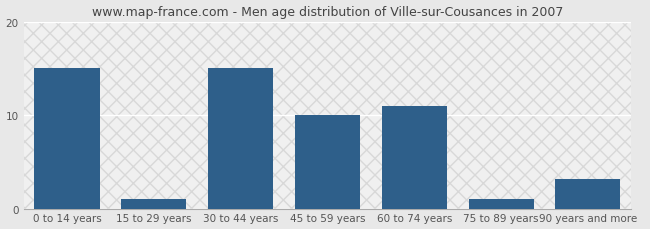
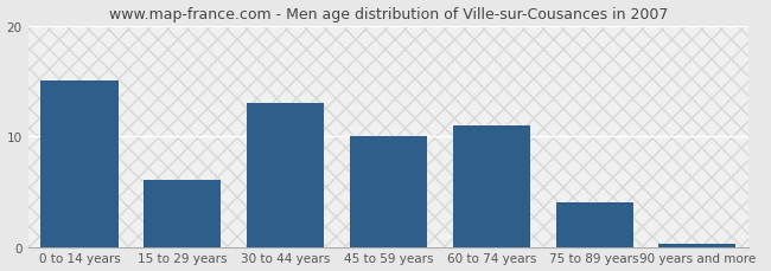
15 to 29 years: 1.0 -> 6.0
30 to 44 years: 15.0 -> 13.0
75 to 89 years: 1.0 -> 4.0
90 years and more: 3.2 -> 0.3
